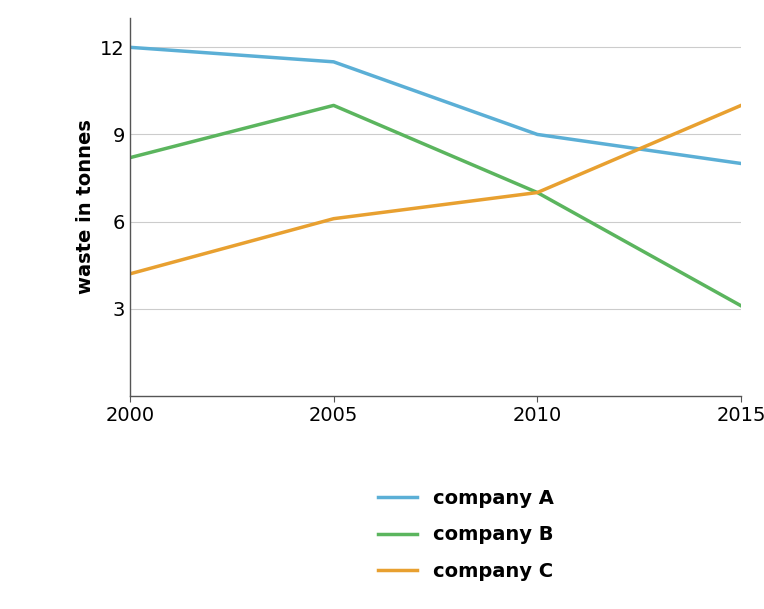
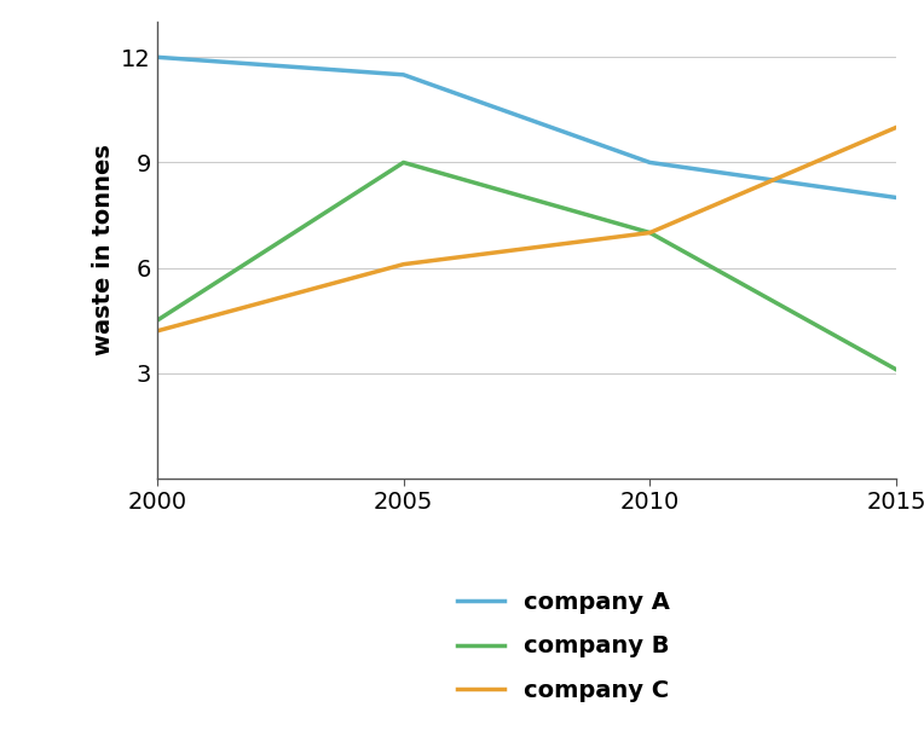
company B/2000: 8.2 -> 4.5
company B/2005: 10.0 -> 9.0
